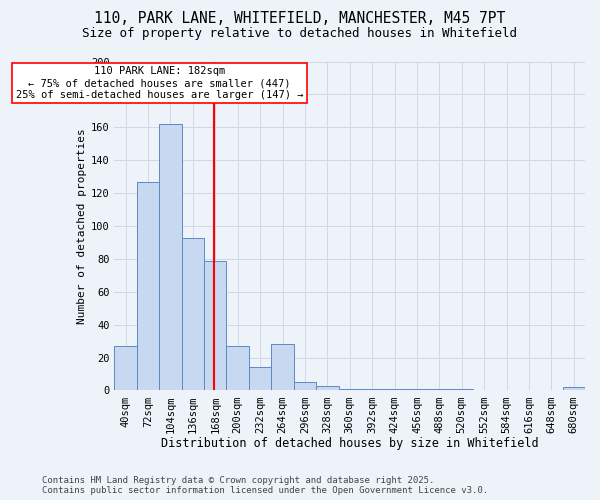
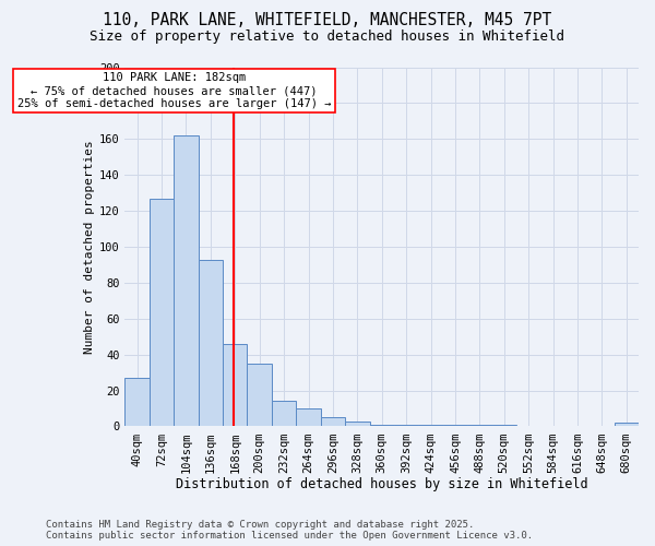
168sqm: 79 -> 46
200sqm: 27 -> 35
264sqm: 28 -> 10
